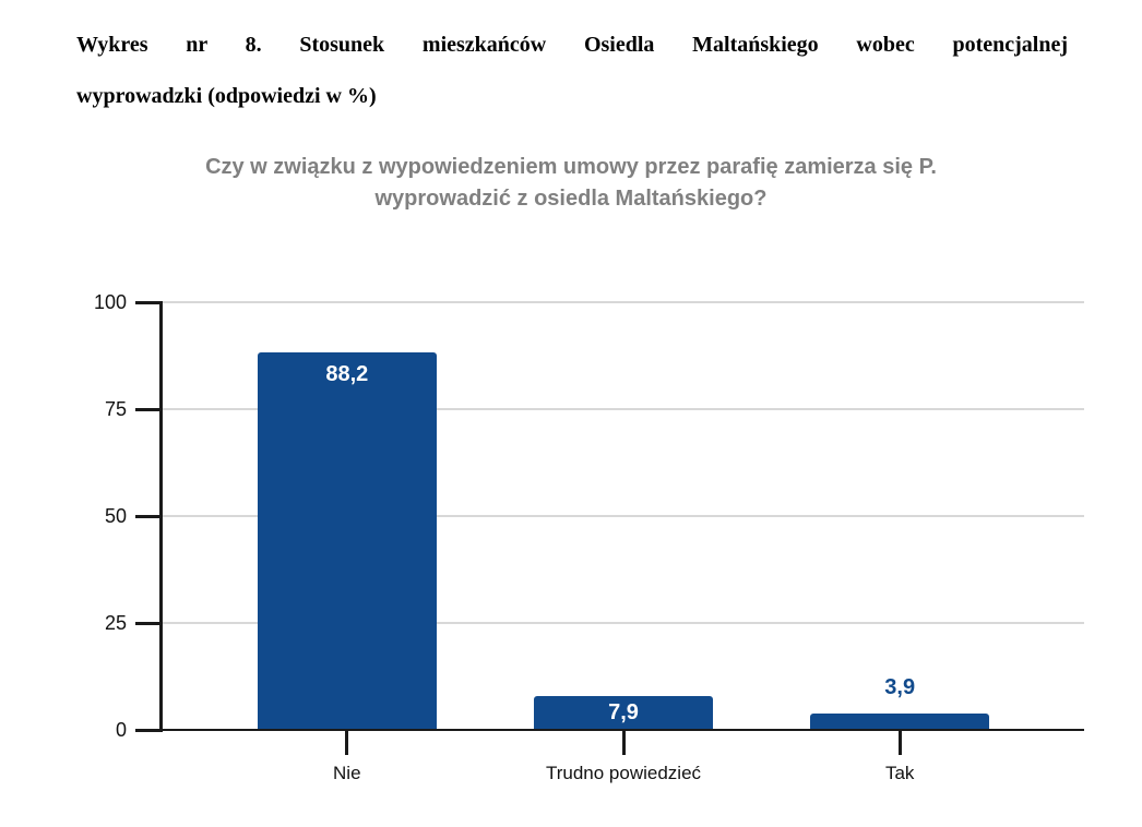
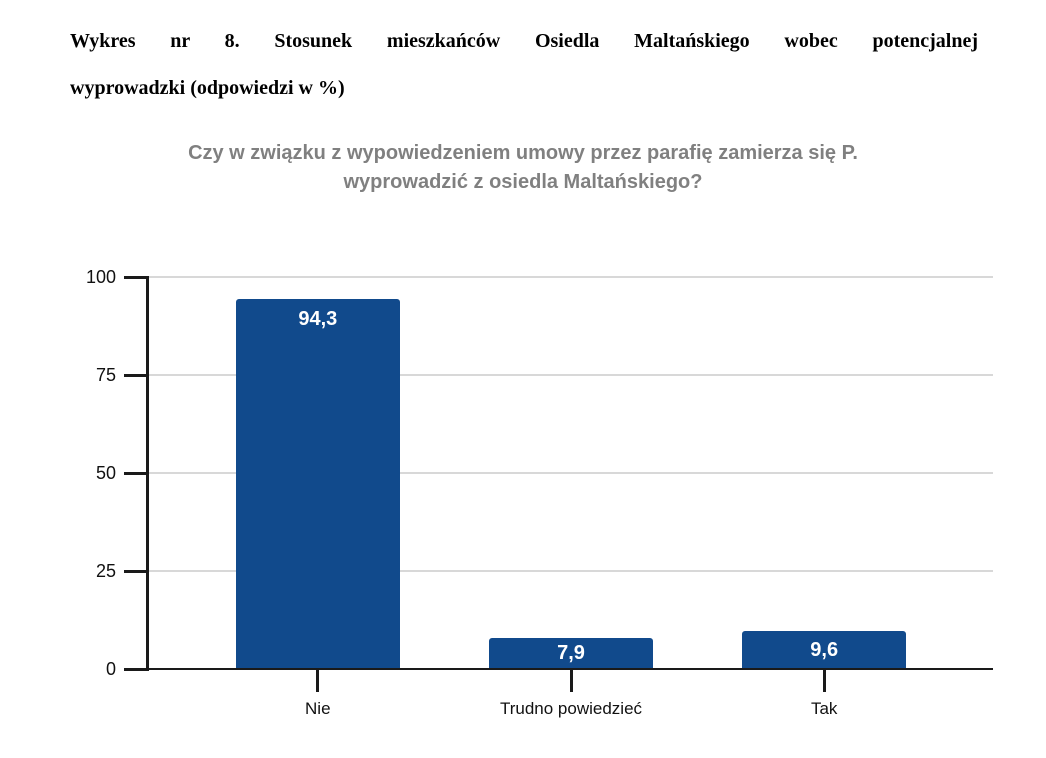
Nie: 88,2 -> 94,3
Tak: 3,9 -> 9,6
